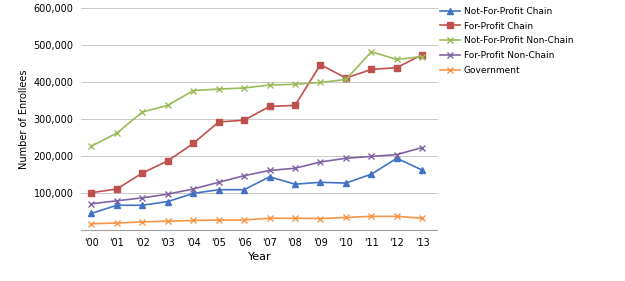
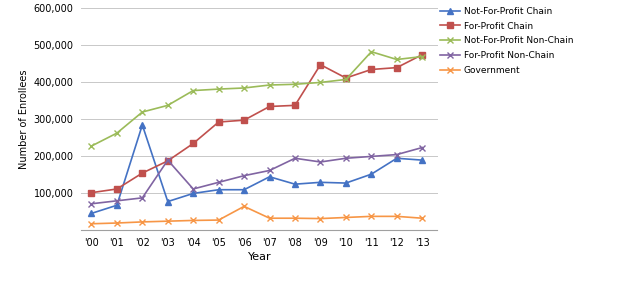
Not-For-Profit Chain/'02: 68,000 -> 285,000
For-Profit Non-Chain/'03: 98,000 -> 190,000
Government/'06: 28,000 -> 65,000
For-Profit Non-Chain/'08: 168,000 -> 195,000
Not-For-Profit Chain/'13: 163,000 -> 190,000
